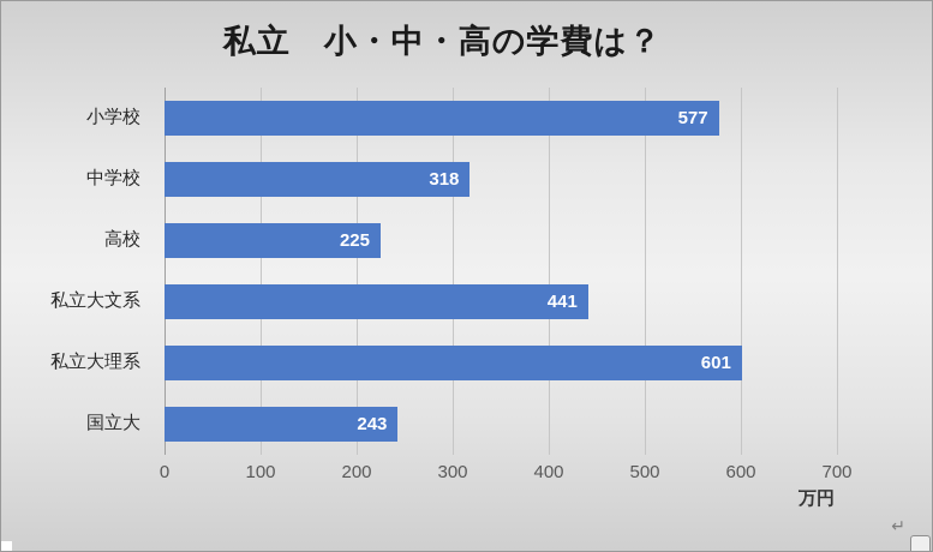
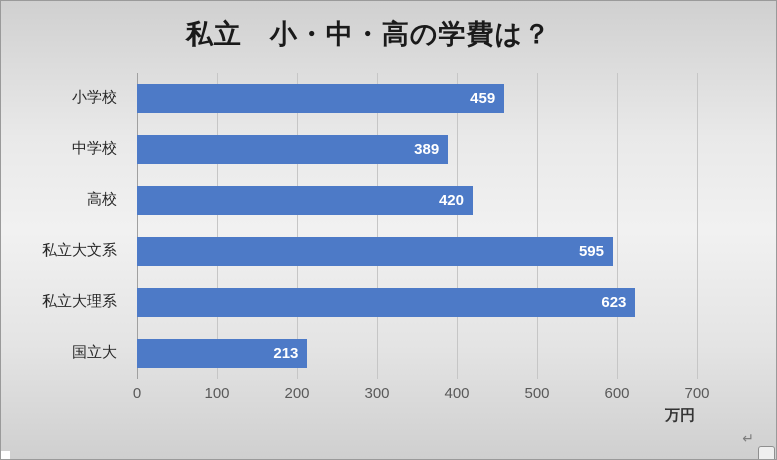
小学校: 577 -> 459
中学校: 318 -> 389
高校: 225 -> 420
私立大文系: 441 -> 595
私立大理系: 601 -> 623
国立大: 243 -> 213
